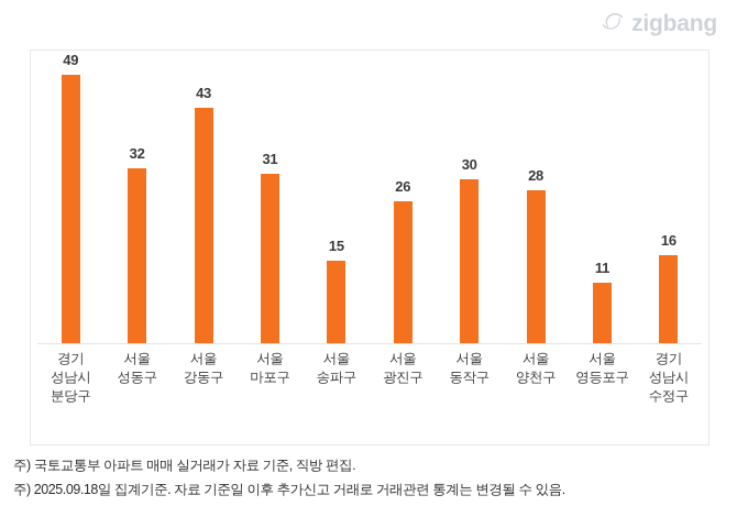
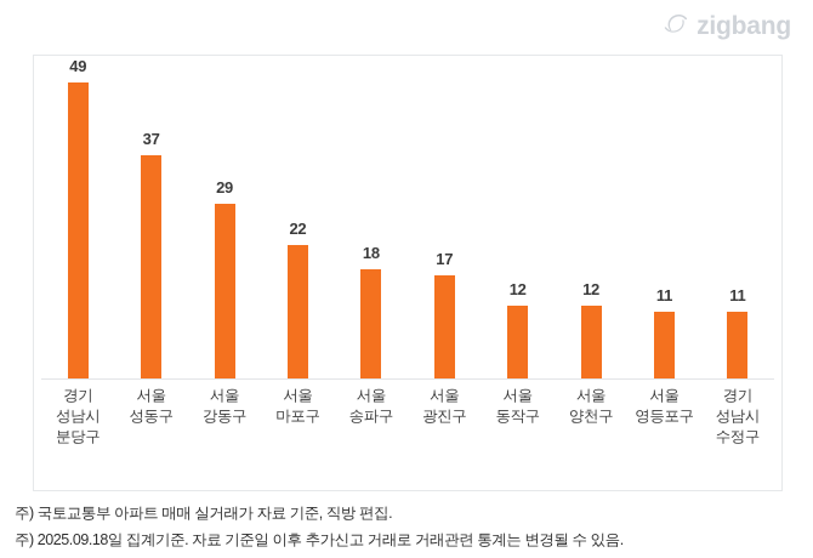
서울 성동구: 32 -> 37
서울 강동구: 43 -> 29
서울 마포구: 31 -> 22
서울 송파구: 15 -> 18
서울 광진구: 26 -> 17
서울 동작구: 30 -> 12
서울 양천구: 28 -> 12
경기 성남시 수정구: 16 -> 11
